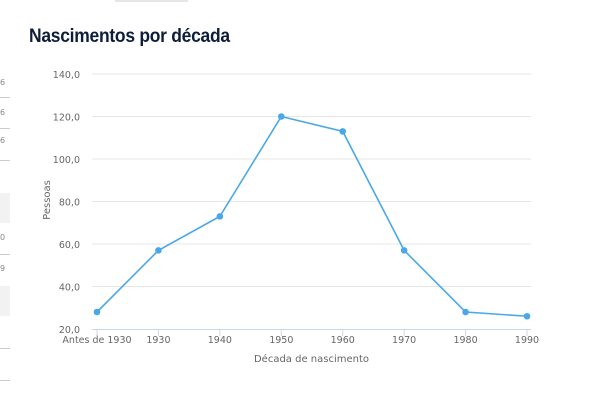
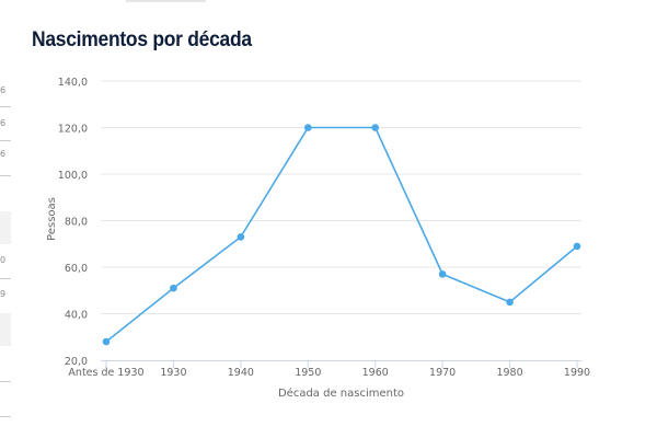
1930: 57 -> 51
1960: 113 -> 120
1980: 28 -> 45
1990: 26 -> 69
